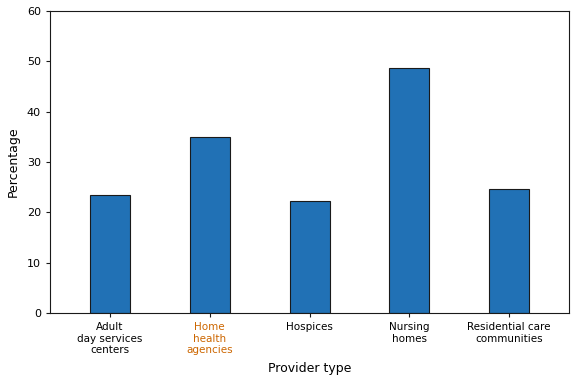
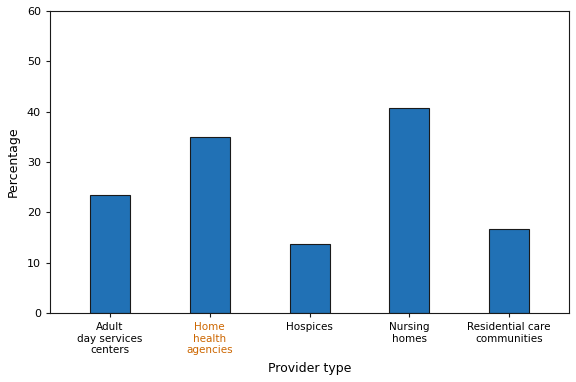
Hospices: 22.2 -> 13.6
Nursing homes: 48.7 -> 40.8
Residential care communities: 24.7 -> 16.6
